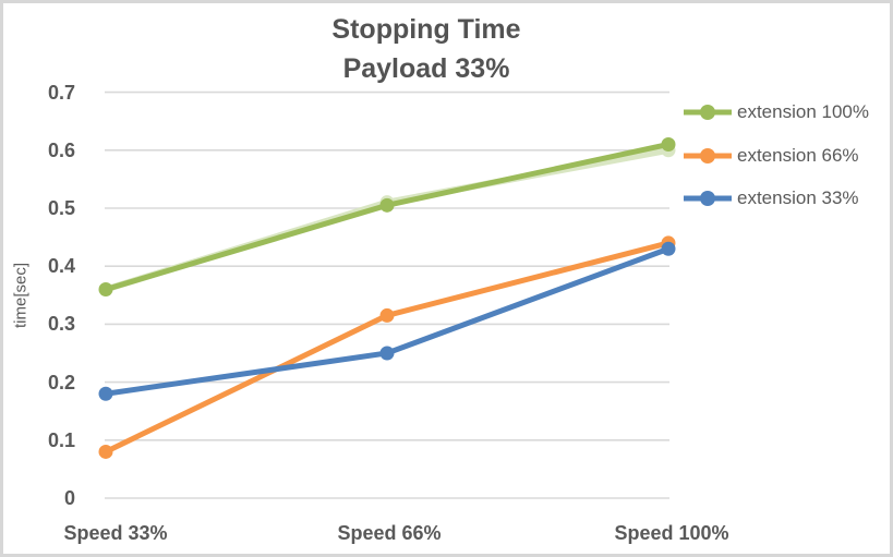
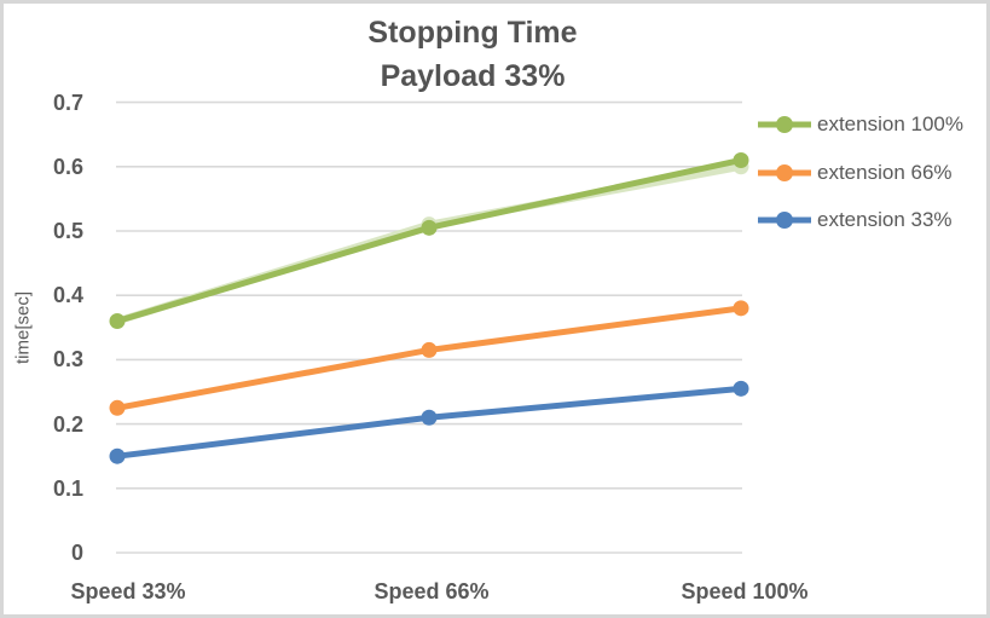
extension 66%/Speed 33%: 0.08 -> 0.23
extension 33%/Speed 33%: 0.18 -> 0.15
extension 33%/Speed 66%: 0.25 -> 0.21
extension 66%/Speed 100%: 0.44 -> 0.38
extension 33%/Speed 100%: 0.43 -> 0.26
